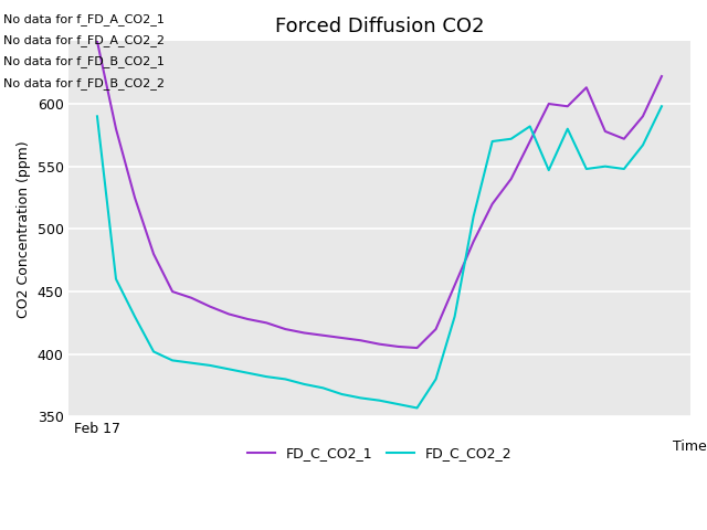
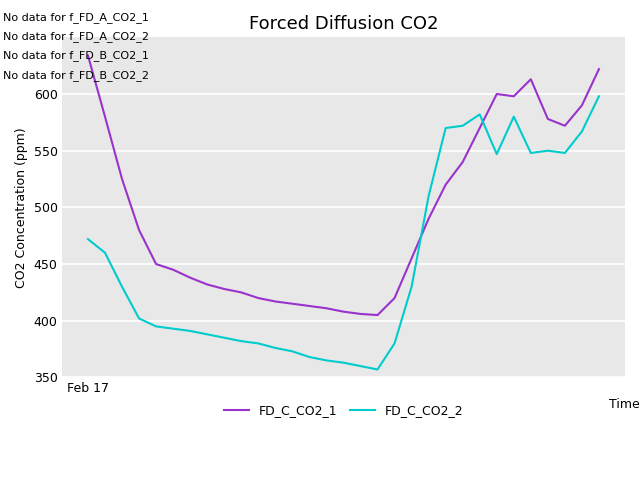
FD_C_CO2_1/Feb 17: 650 -> 634
FD_C_CO2_2/Feb 17: 590 -> 472
